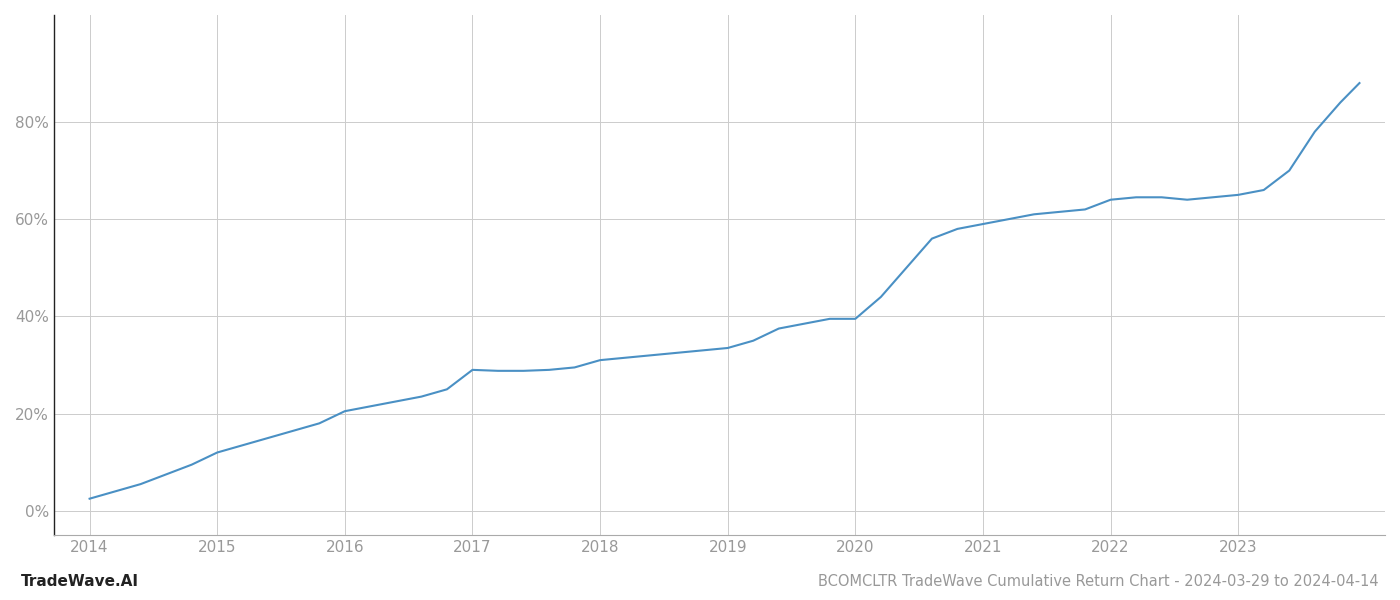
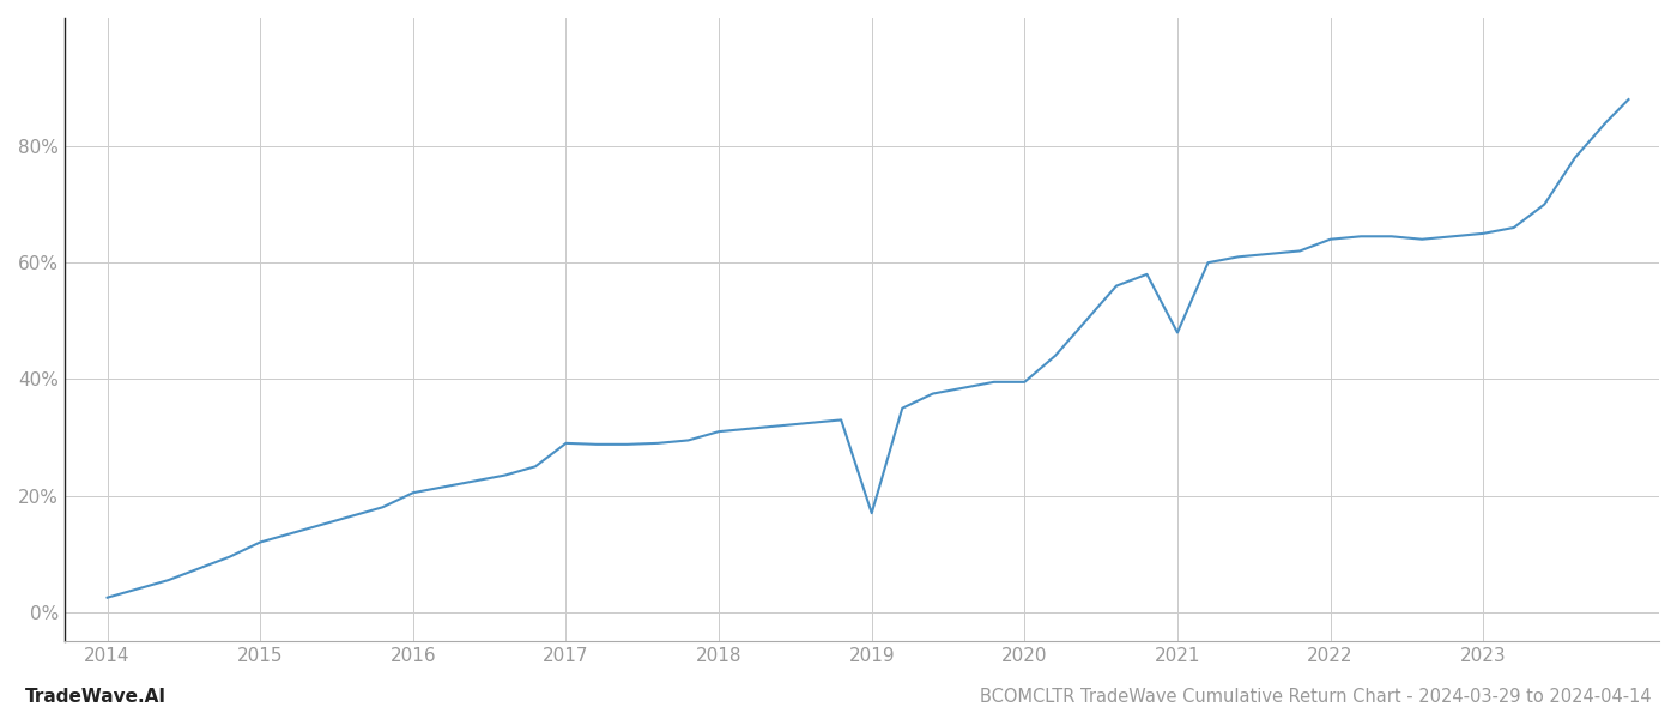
2019: 33.5% -> 17.0%
2021: 59.0% -> 48.0%
